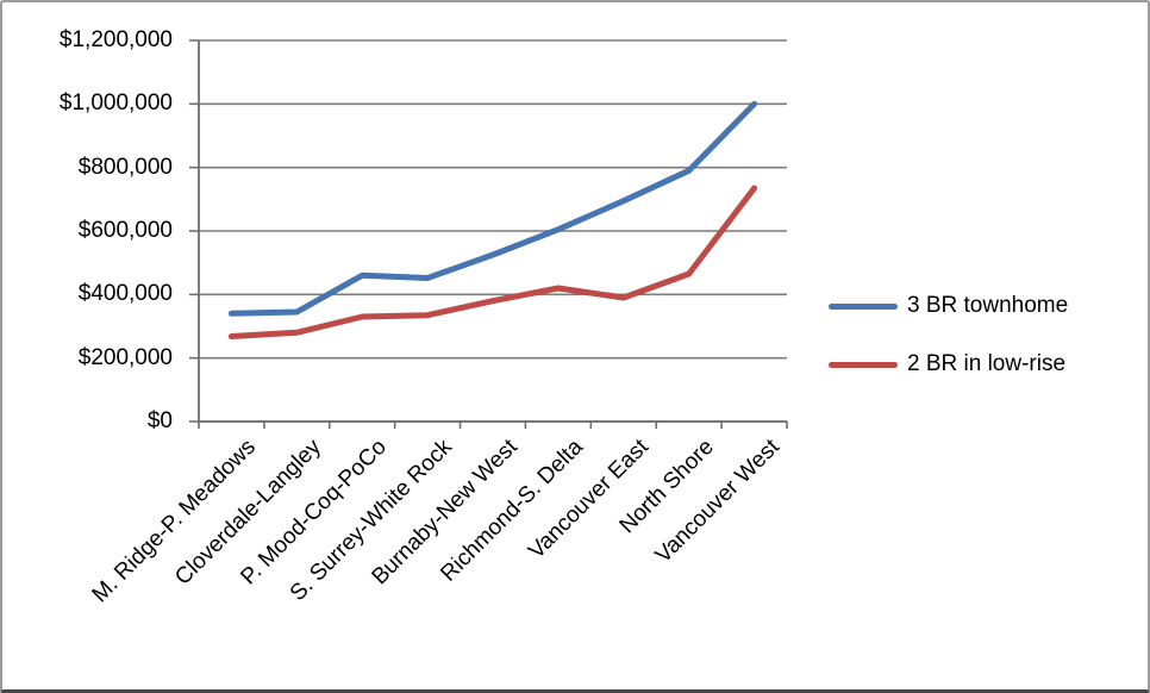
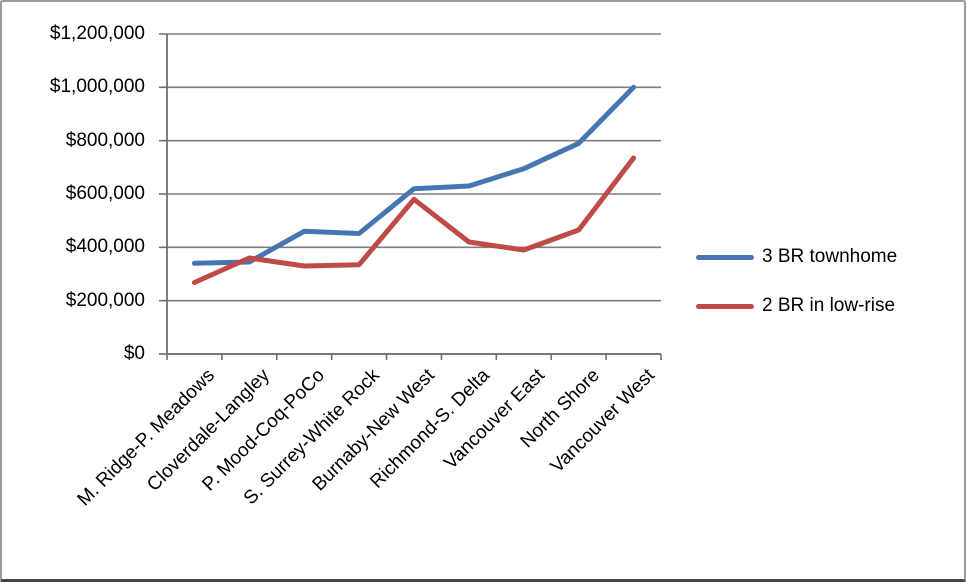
2 BR in low-rise/Cloverdale-Langley: $280000 -> $360000
3 BR townhome/Burnaby-New West: $520000 -> $620000
2 BR in low-rise/Burnaby-New West: $380000 -> $580000
3 BR townhome/Richmond-S. Delta: $600000 -> $630000
